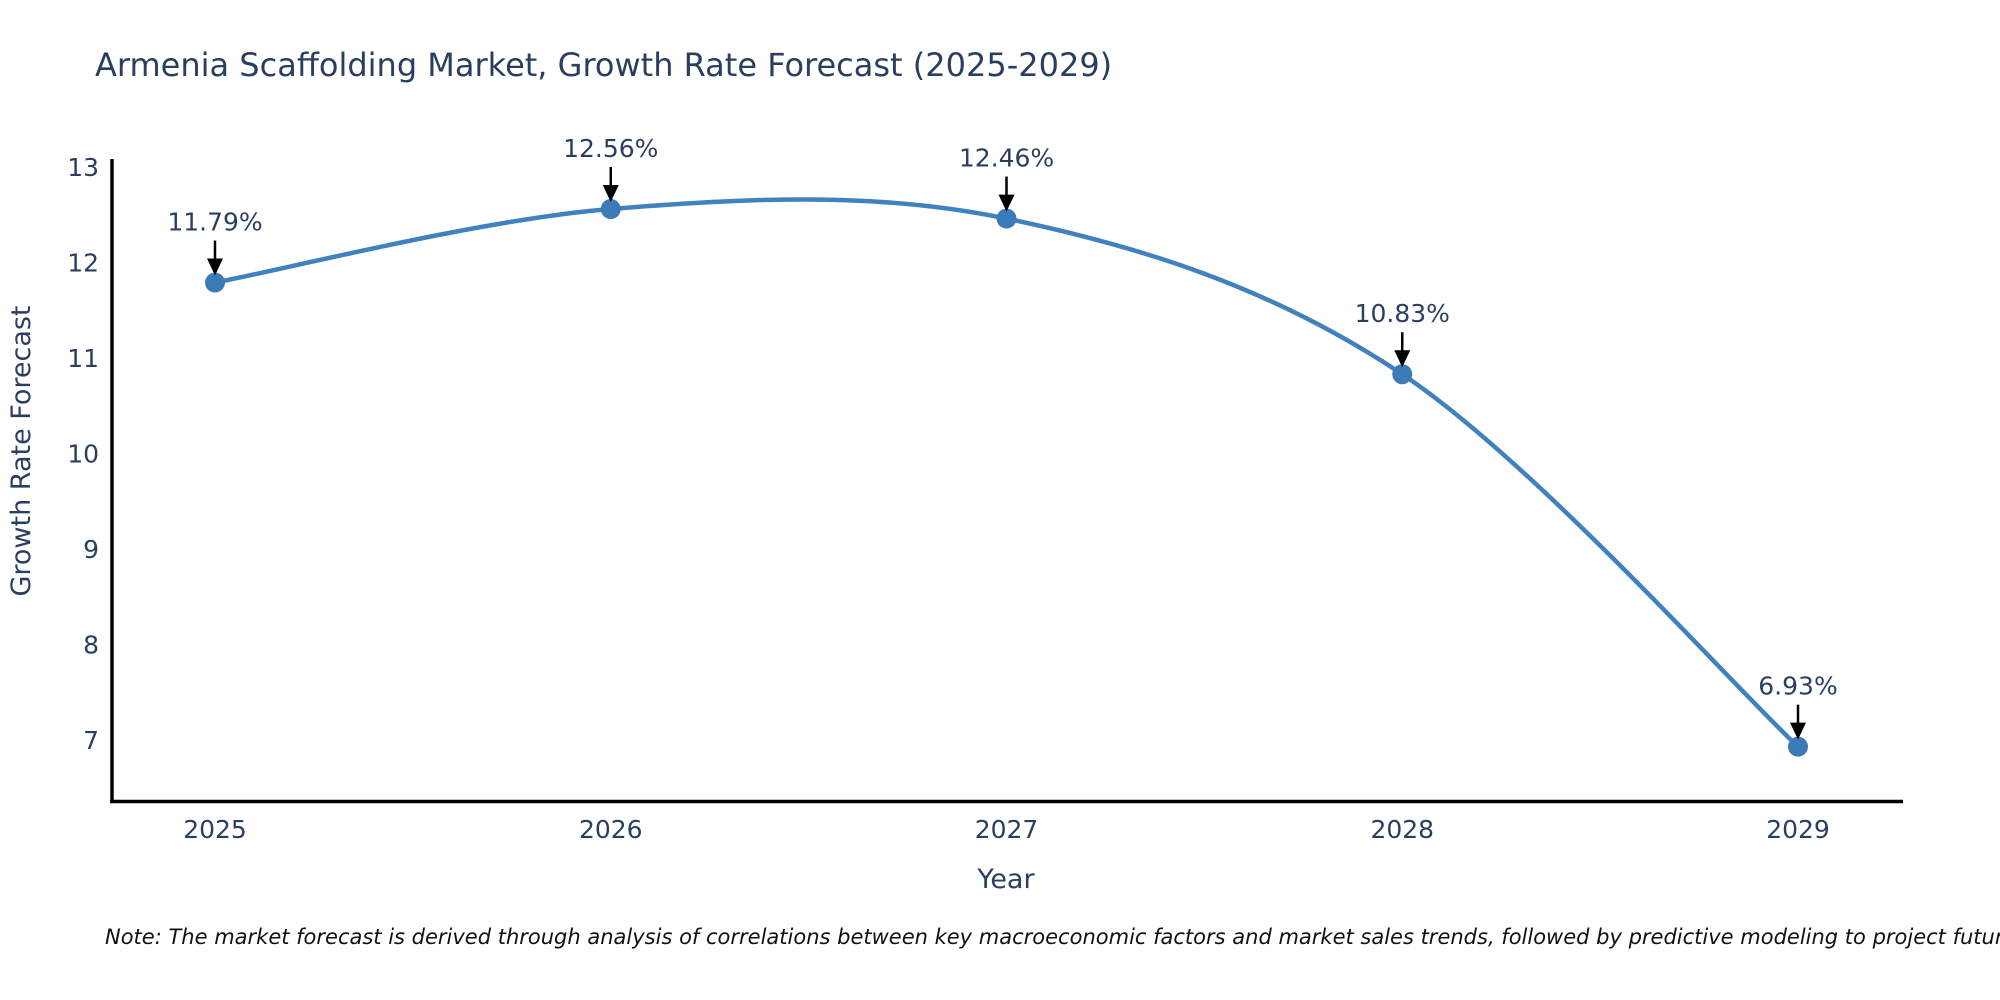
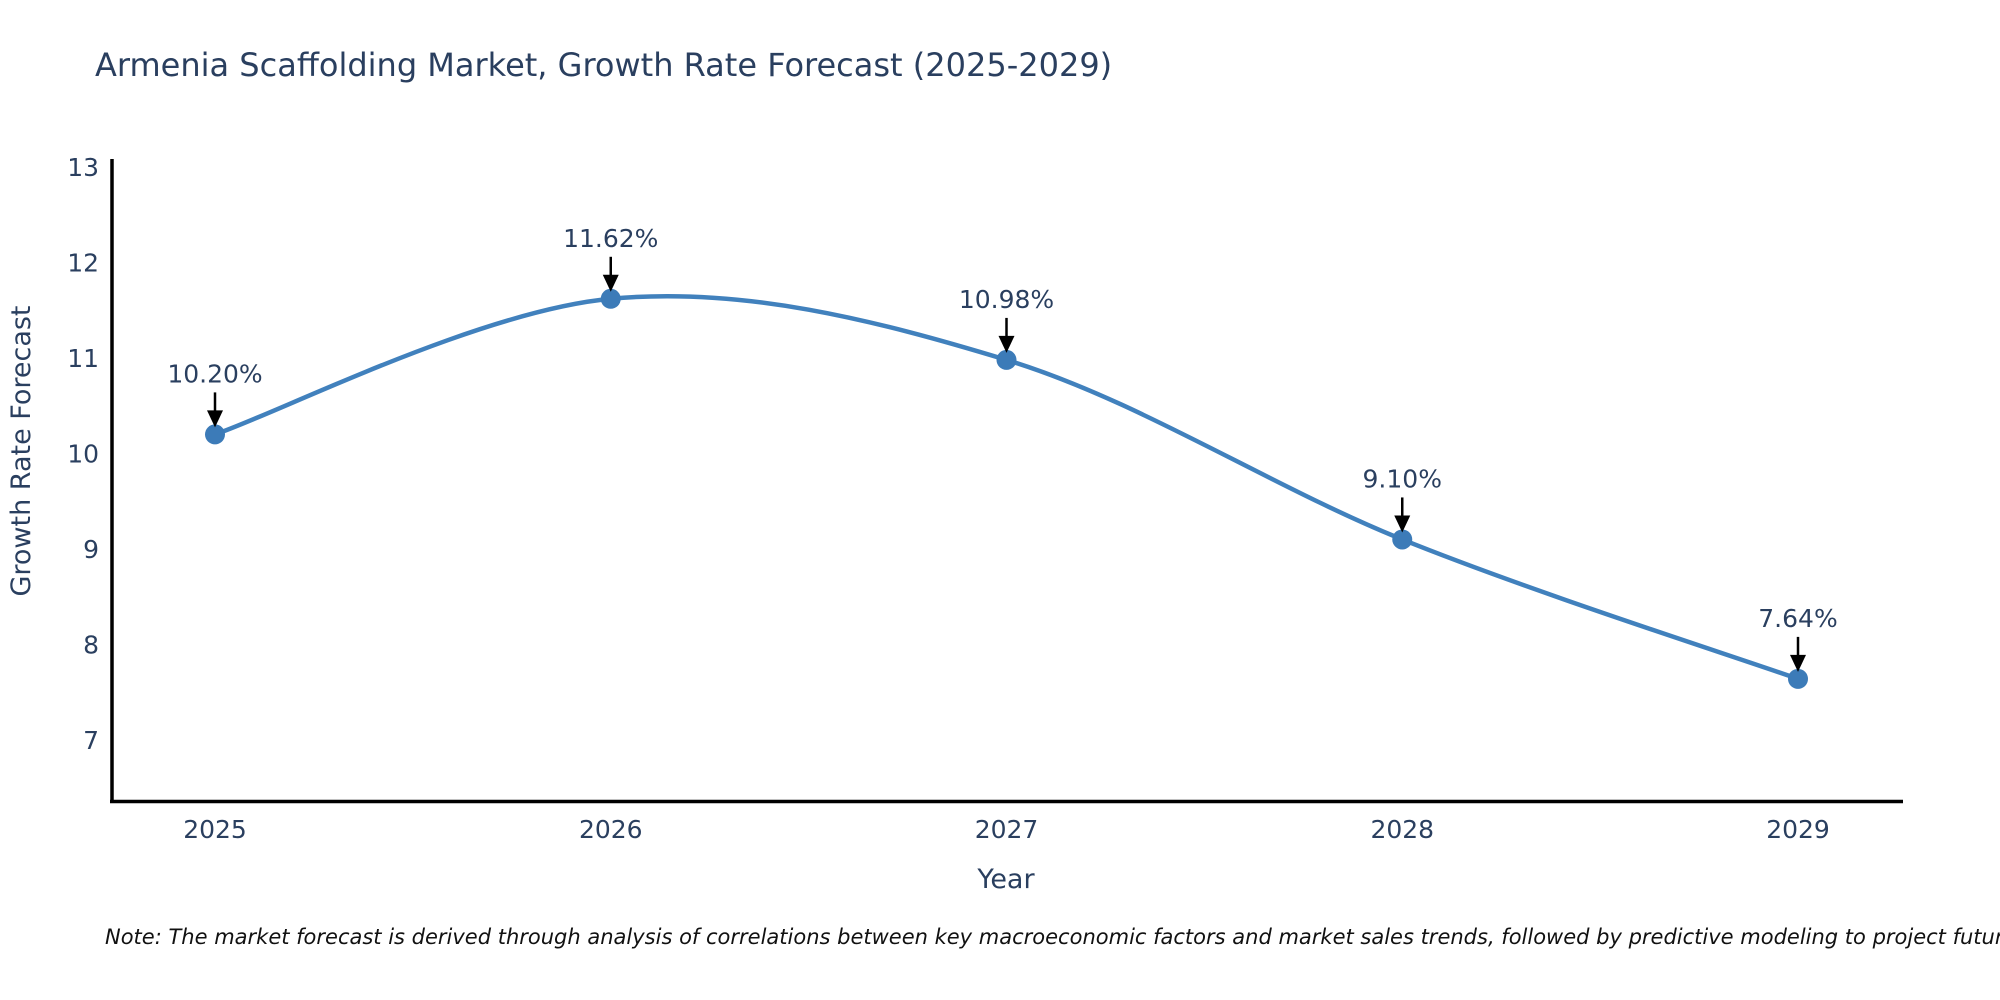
2025: 11.79% -> 10.20%
2026: 12.56% -> 11.62%
2027: 12.46% -> 10.98%
2028: 10.83% -> 9.10%
2029: 6.93% -> 7.64%
